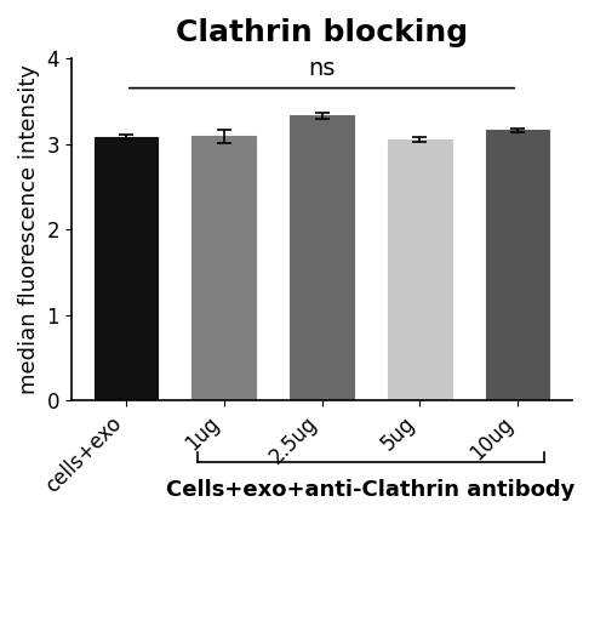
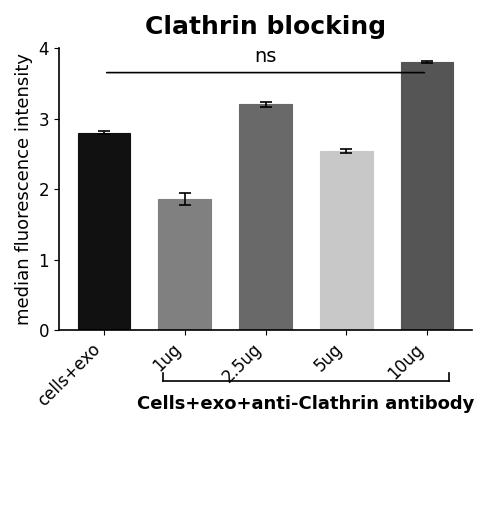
cells+exo: 3.08 -> 2.80
1ug: 3.09 -> 1.86
2.5ug: 3.33 -> 3.20
5ug: 3.05 -> 2.54
10ug: 3.16 -> 3.80
